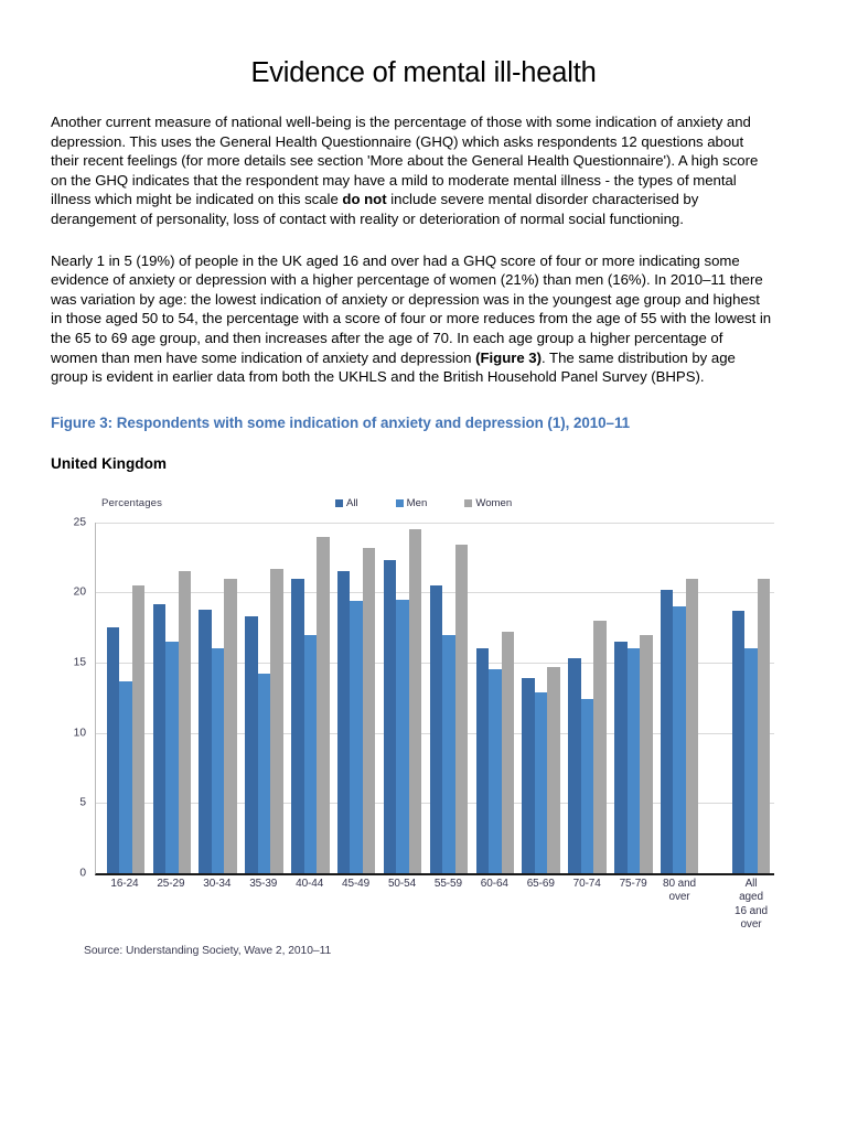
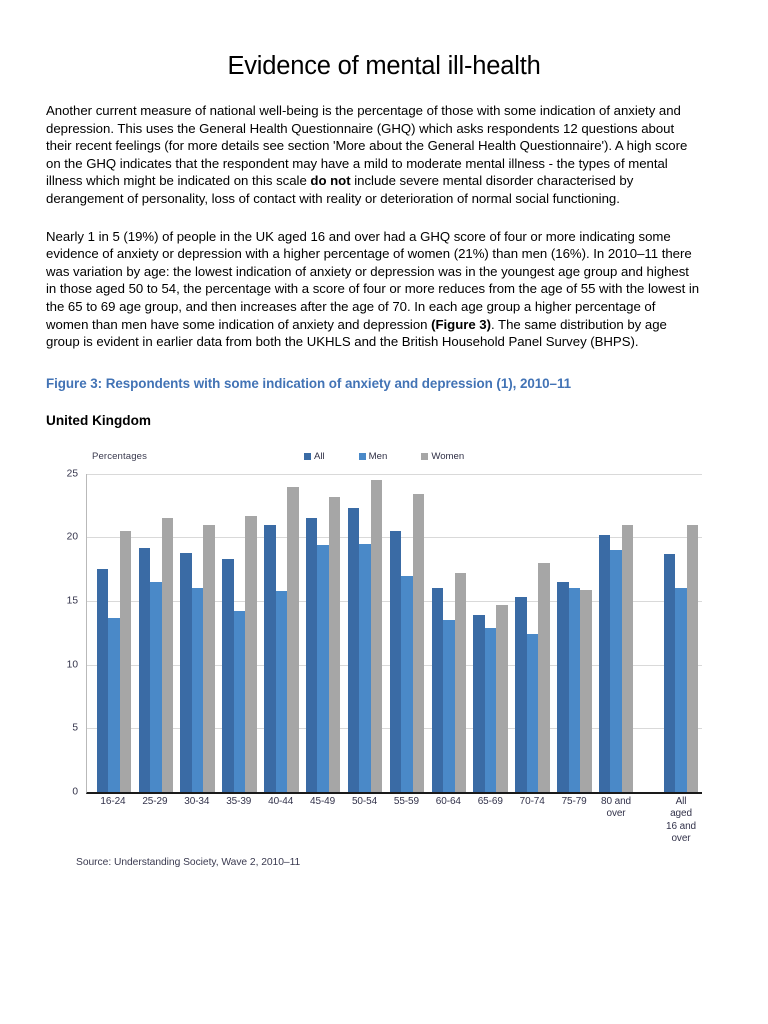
Men/40-44: 17.0 -> 15.8
Men/60-64: 14.5 -> 13.5
Women/75-79: 17.0 -> 15.9
